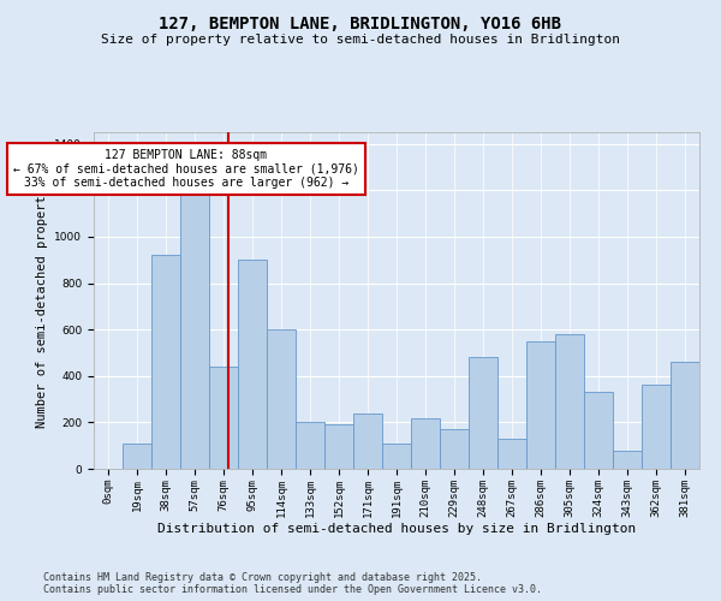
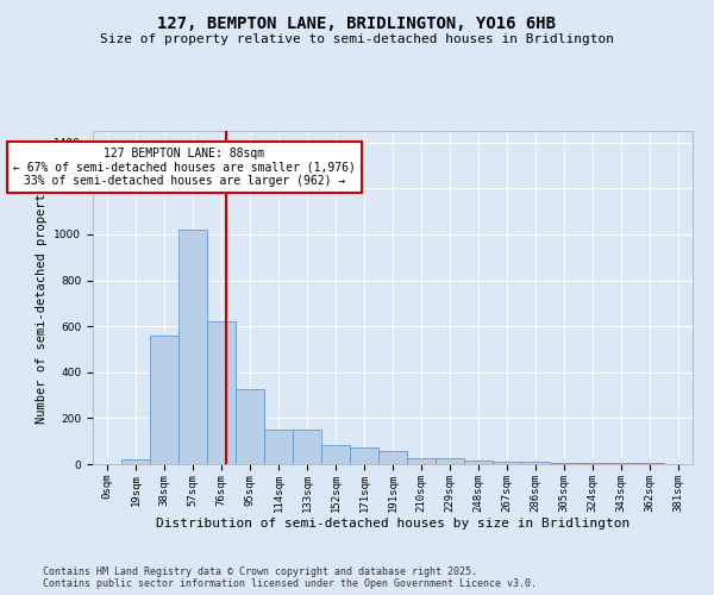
19sqm: 110 -> 20
38sqm: 920 -> 560
57sqm: 1190 -> 1020
76sqm: 440 -> 620
95sqm: 900 -> 320
114sqm: 600 -> 150
133sqm: 200 -> 150
152sqm: 190 -> 80
171sqm: 240 -> 80
191sqm: 110 -> 60
210sqm: 220 -> 30
229sqm: 170 -> 30
248sqm: 480 -> 20
267sqm: 130 -> 10
286sqm: 550 -> 10
305sqm: 580 -> 0
324sqm: 330 -> 0
343sqm: 80 -> 0
362sqm: 360 -> 0
381sqm: 460 -> 0
